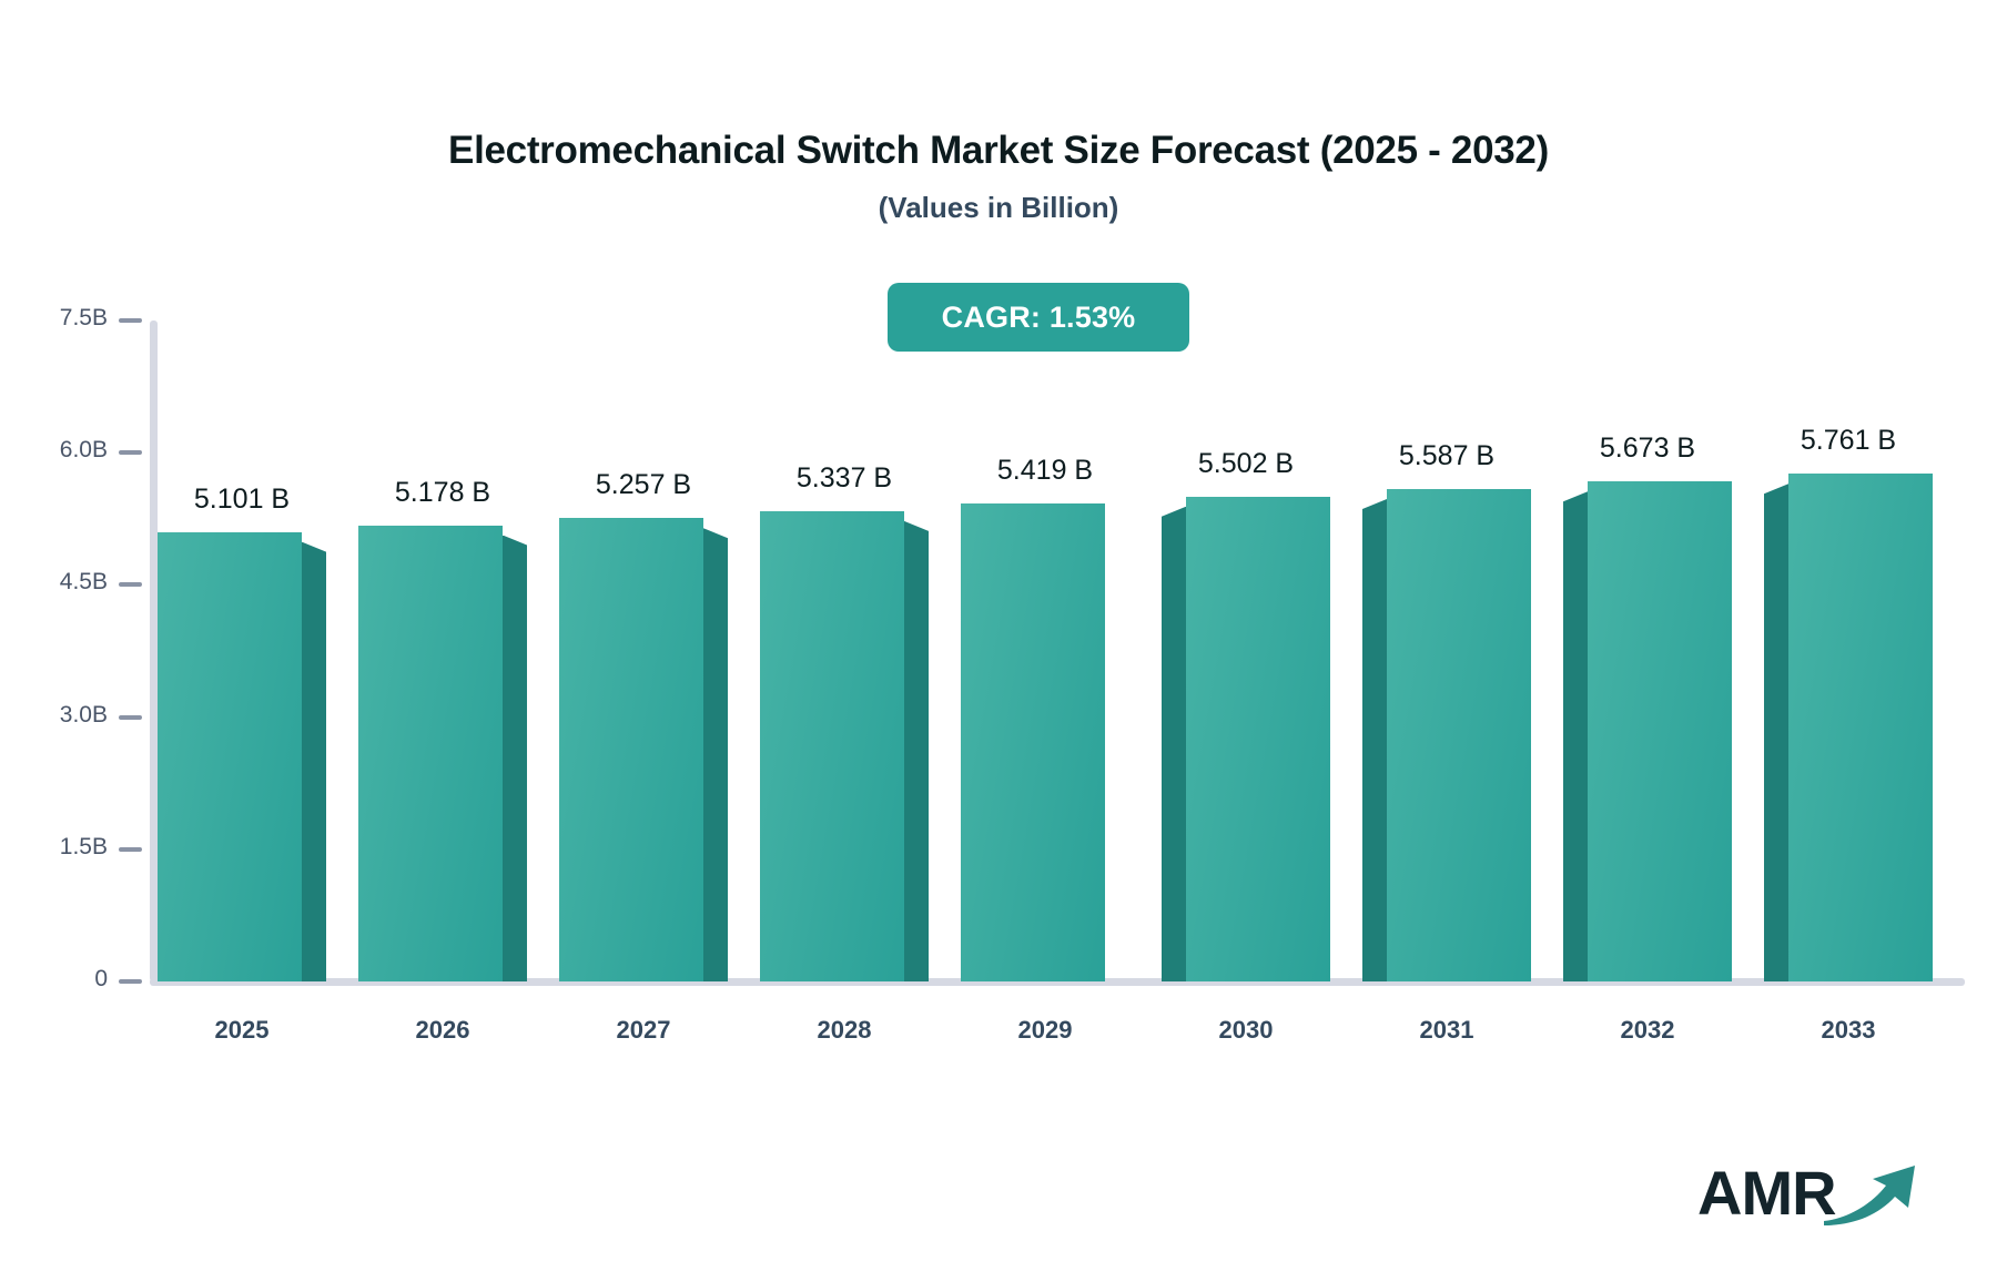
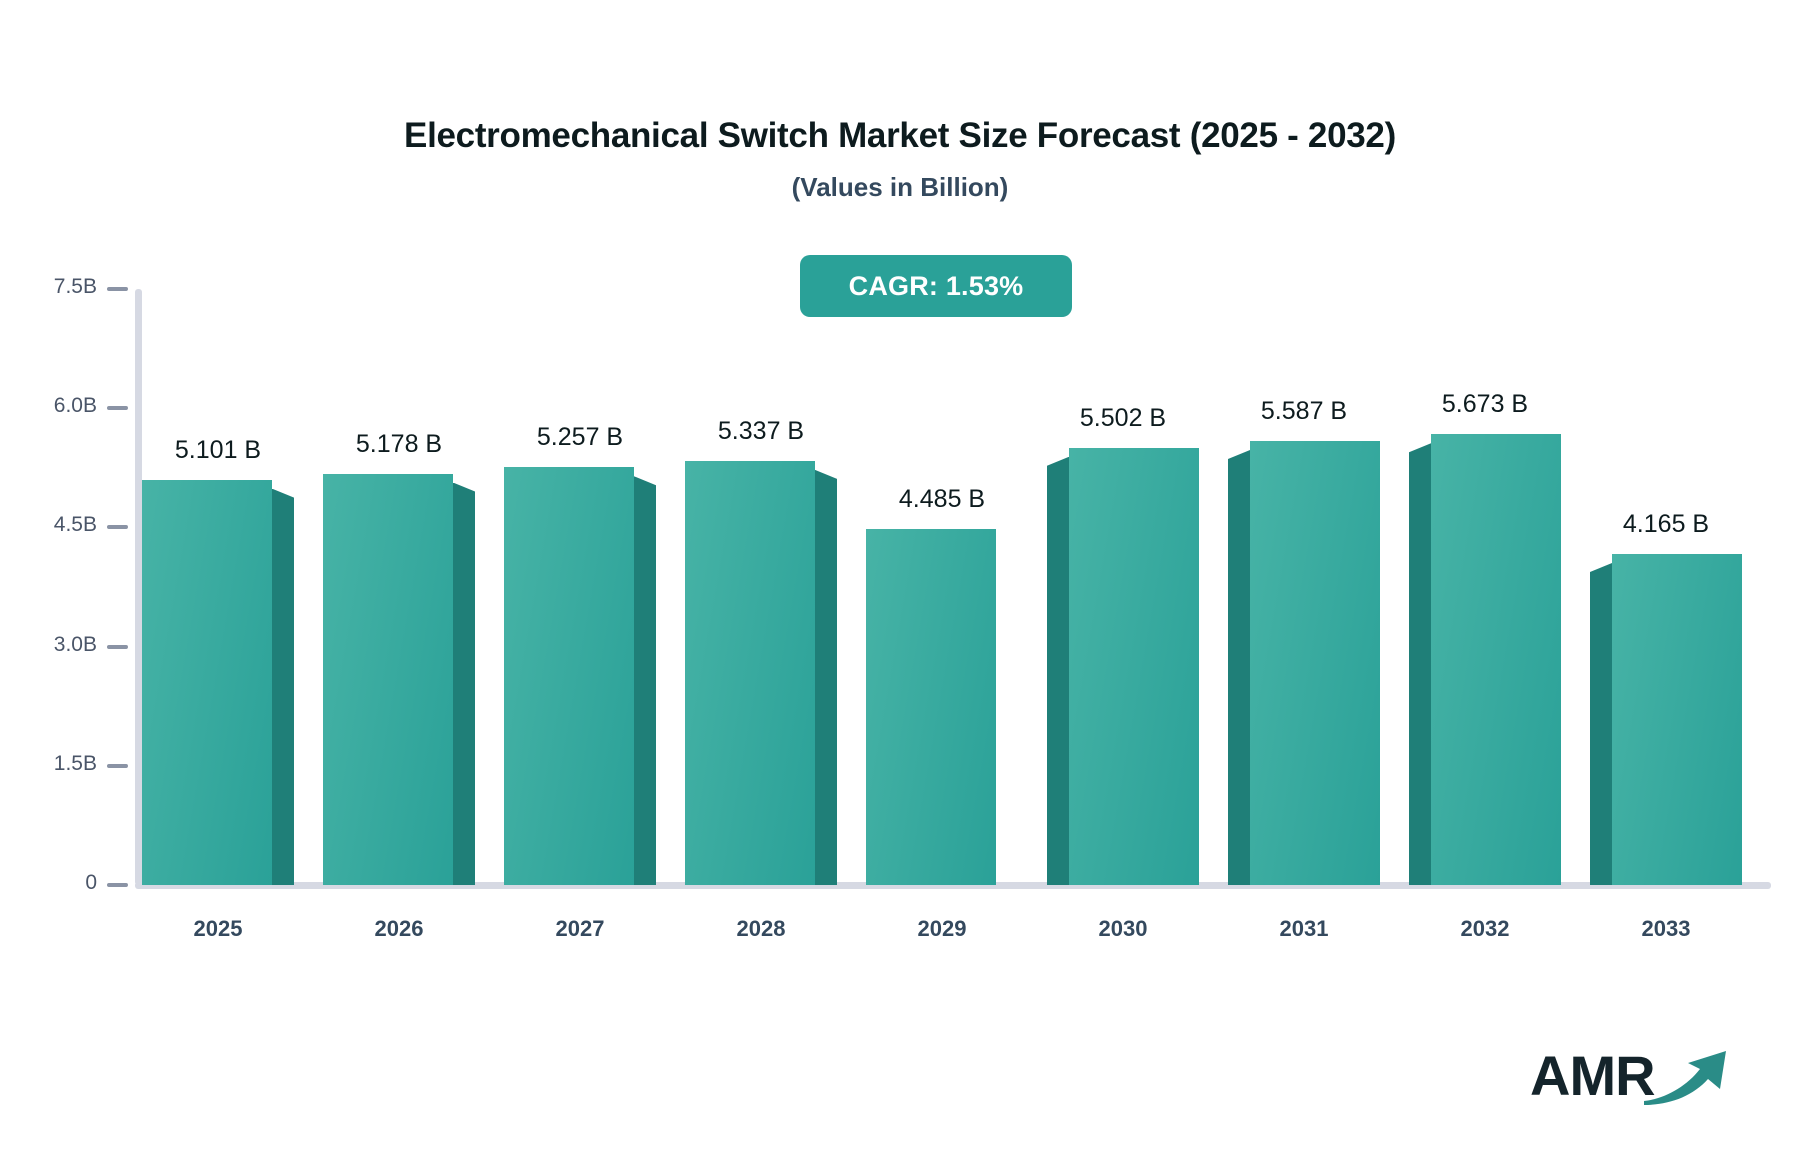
2029: 5.419 -> 4.485
2033: 5.761 -> 4.165
